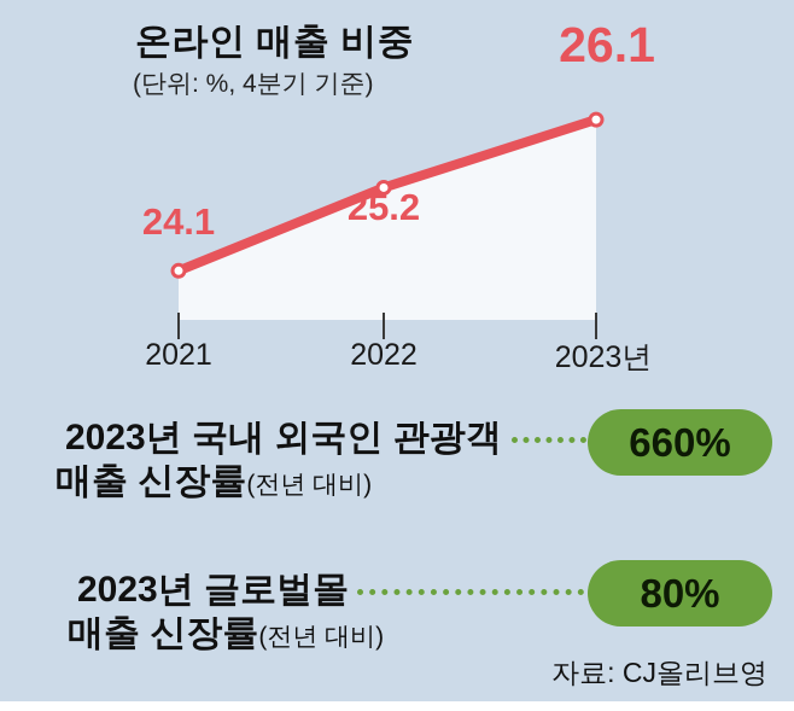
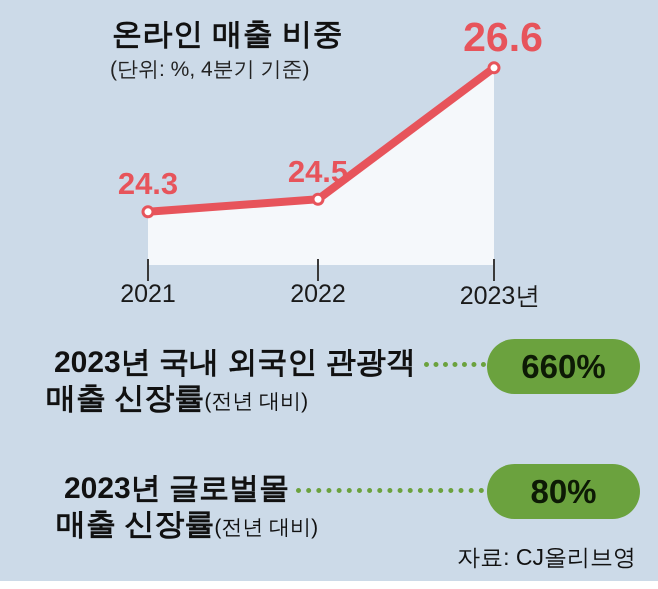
2021: 24.1 -> 24.3
2022: 25.2 -> 24.5
2023년: 26.1 -> 26.6
